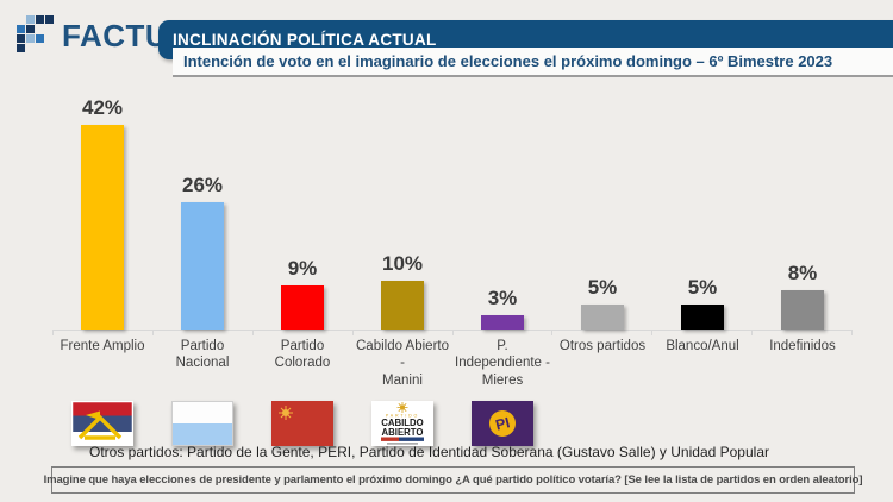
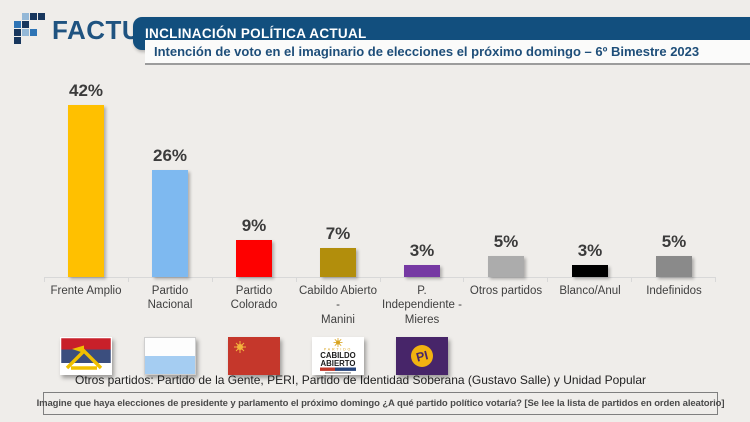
Cabildo Abierto - Manini: 10% -> 7%
Blanco/Anul: 5% -> 3%
Indefinidos: 8% -> 5%
